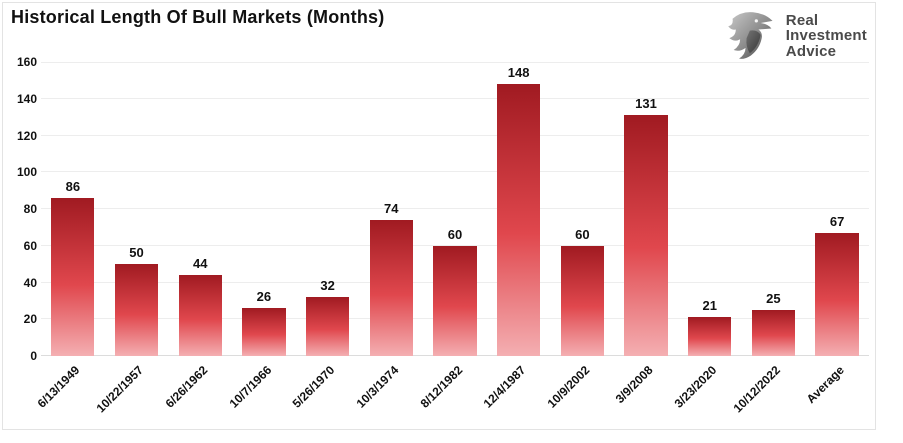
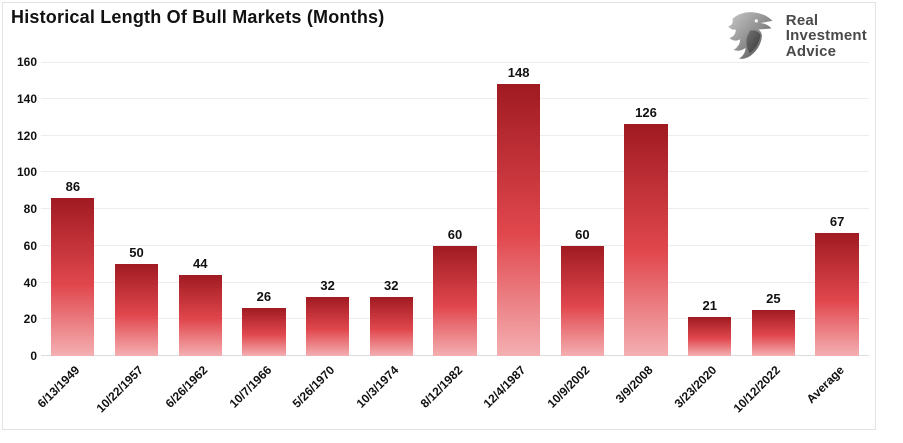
10/3/1974: 74 -> 32
3/9/2008: 131 -> 126
